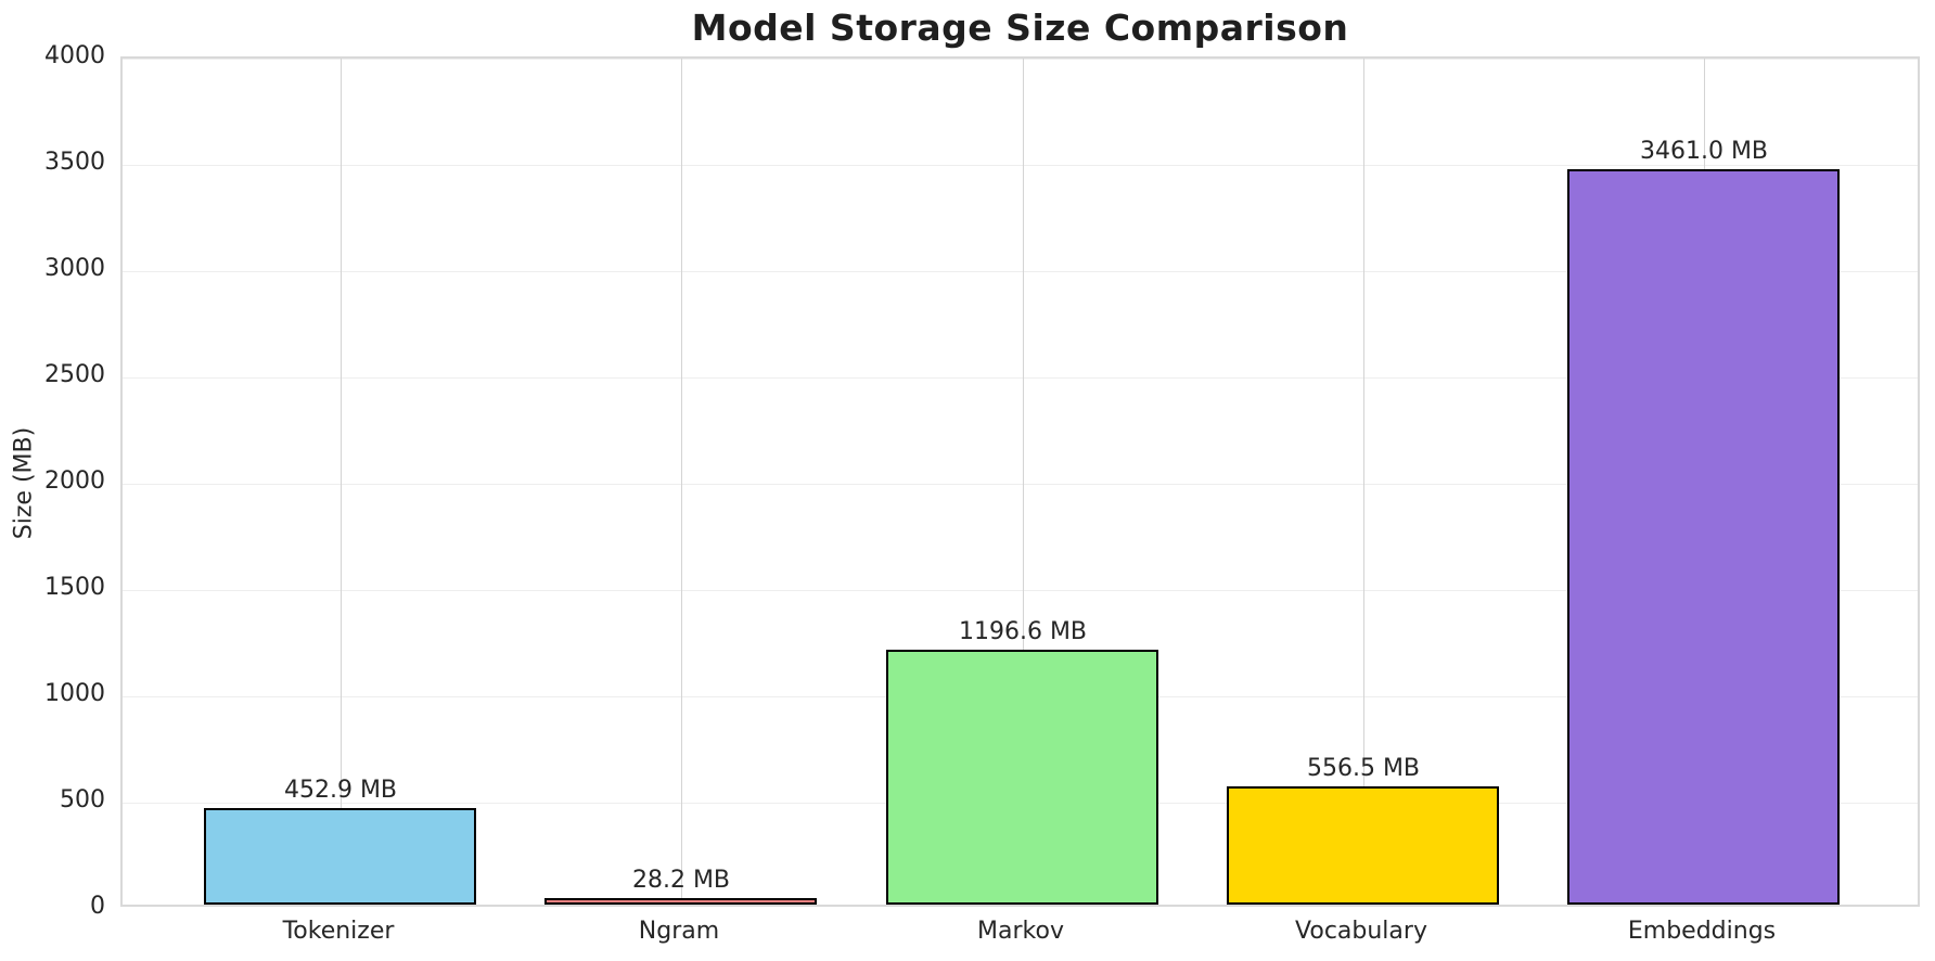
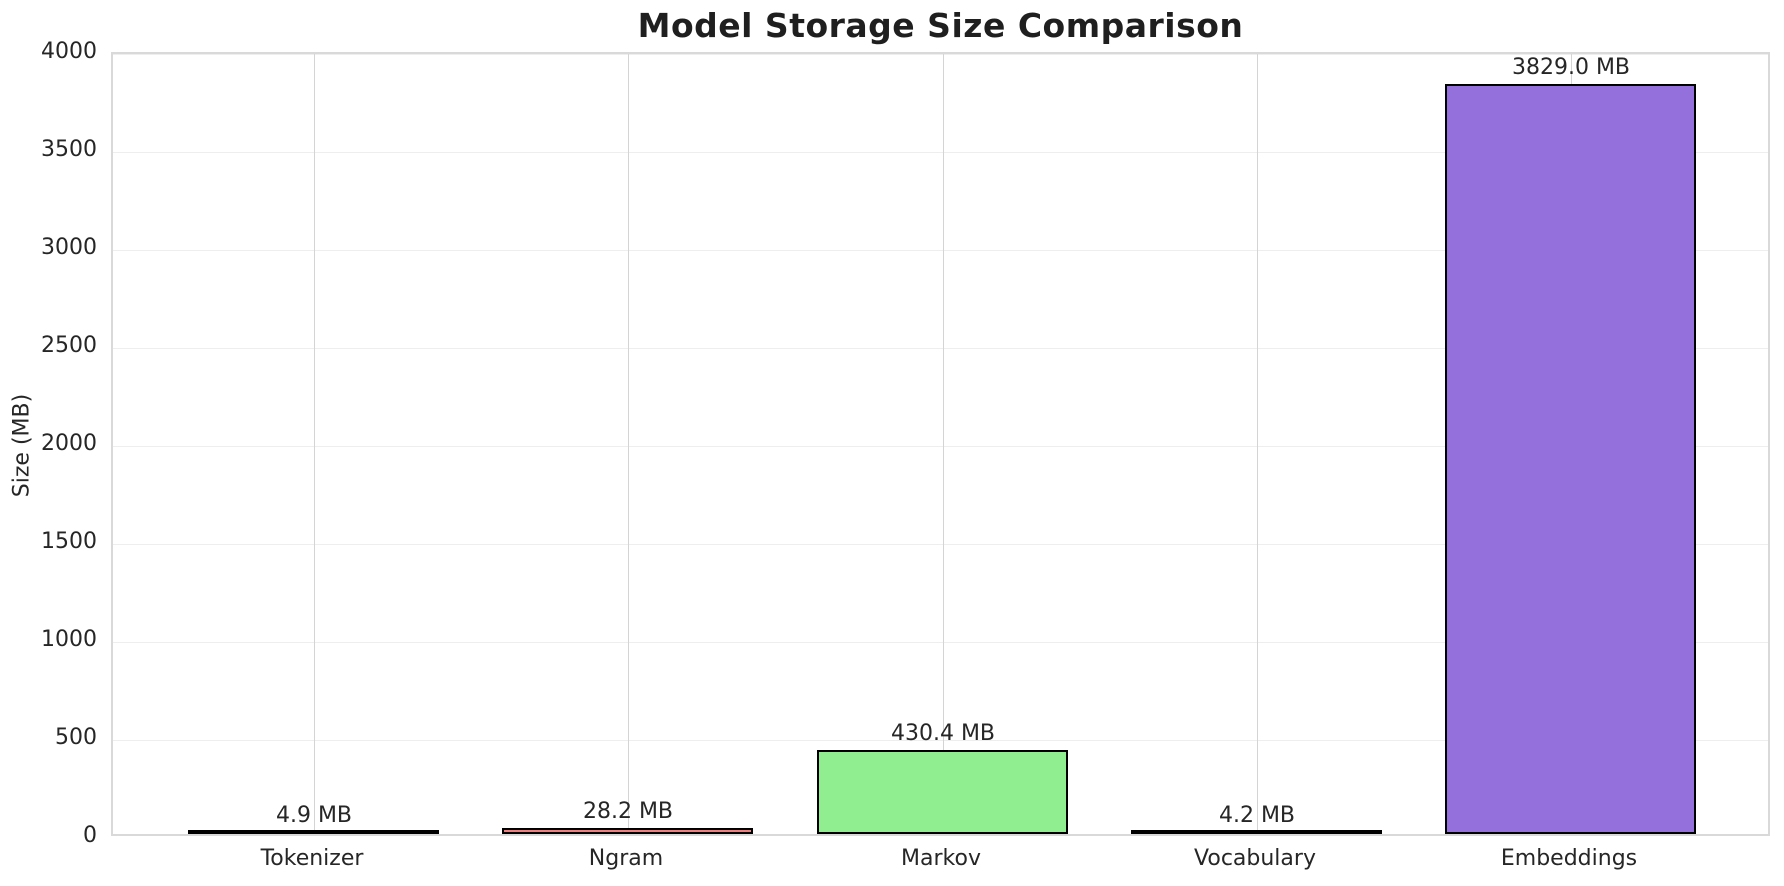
Tokenizer: 452.9 -> 4.9
Markov: 1196.6 -> 430.4
Vocabulary: 556.5 -> 4.2
Embeddings: 3461.0 -> 3829.0
